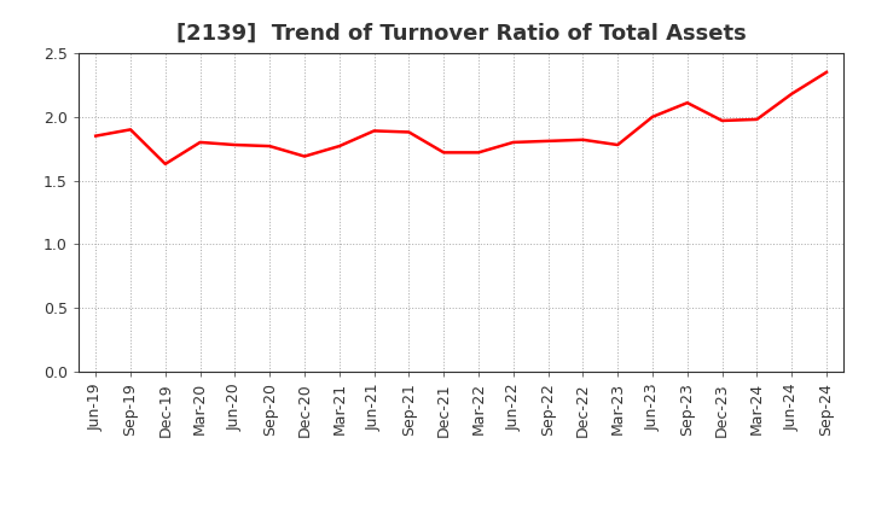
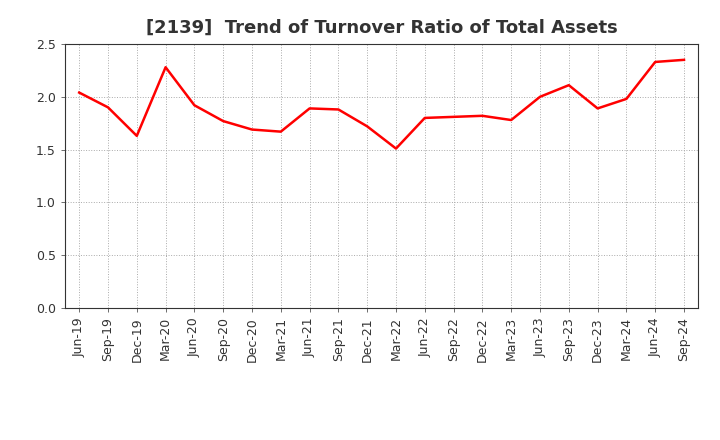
Jun-19: 1.85 -> 2.04
Mar-20: 1.80 -> 2.28
Jun-20: 1.78 -> 1.92
Mar-21: 1.77 -> 1.67
Mar-22: 1.72 -> 1.51
Dec-23: 1.97 -> 1.89
Jun-24: 2.18 -> 2.33
